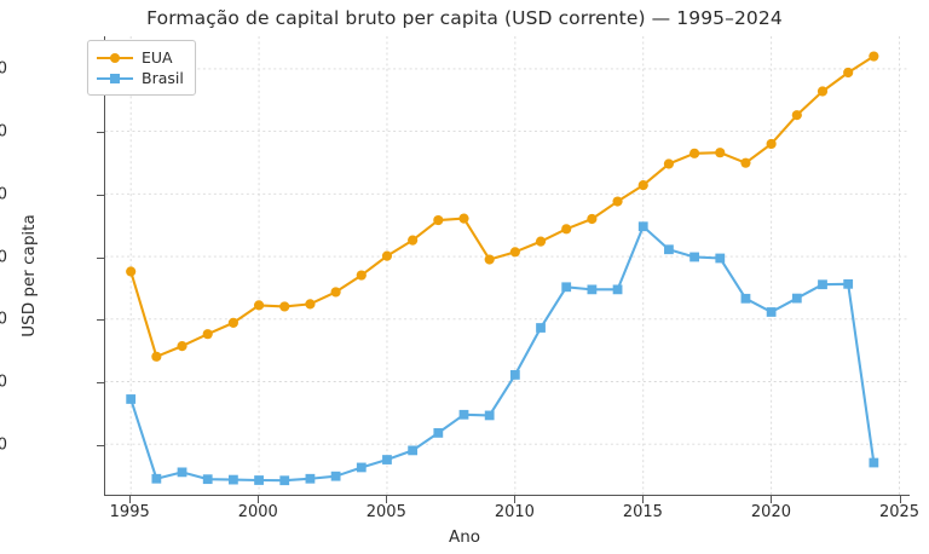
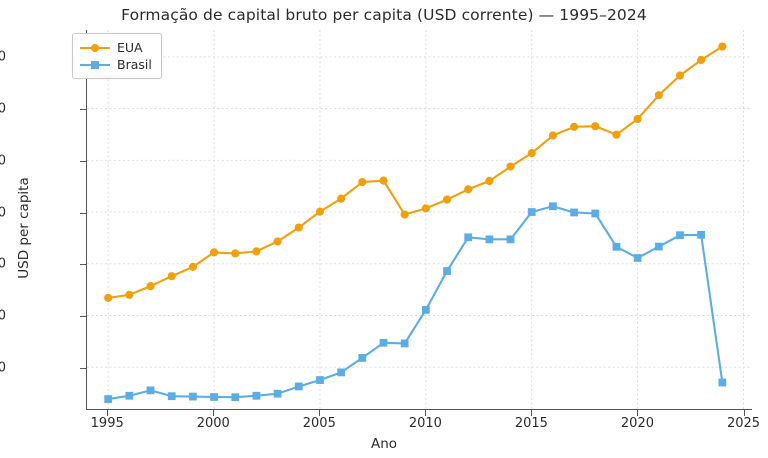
EUA/1995: 9400 -> 5800
Brasil/1995: 4300 -> 1000
Brasil/2015: 11200 -> 10000
